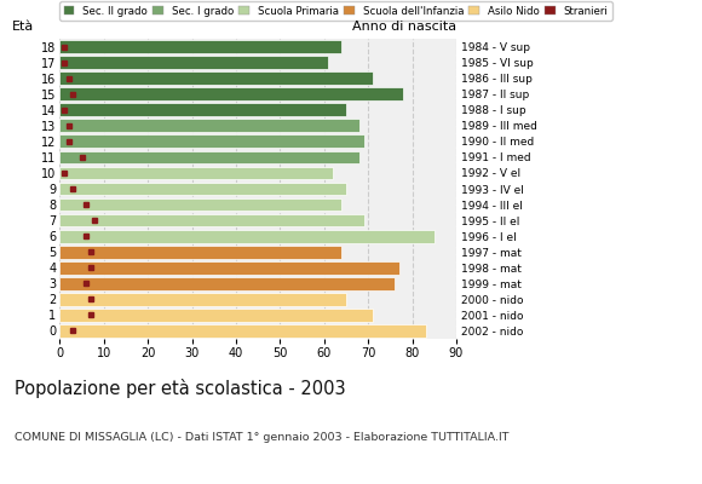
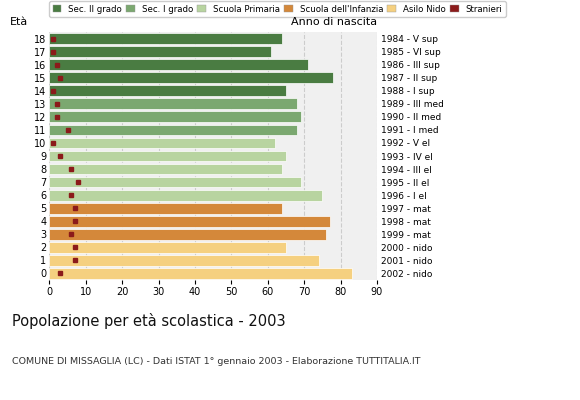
6: 85 -> 75
1: 71 -> 74
